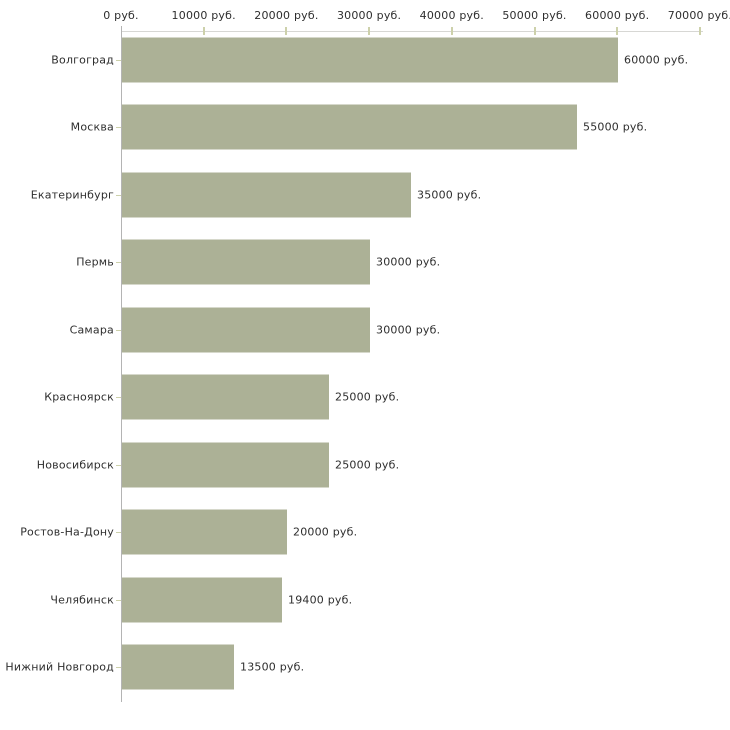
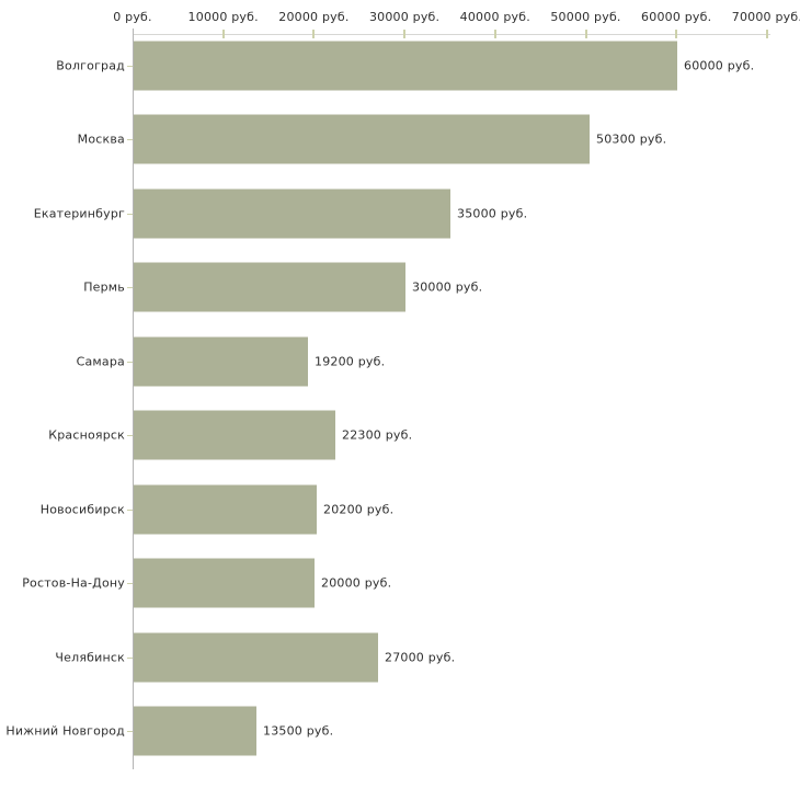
Москва: 55000 -> 50300
Самара: 30000 -> 19200
Красноярск: 25000 -> 22300
Новосибирск: 25000 -> 20200
Челябинск: 19400 -> 27000
